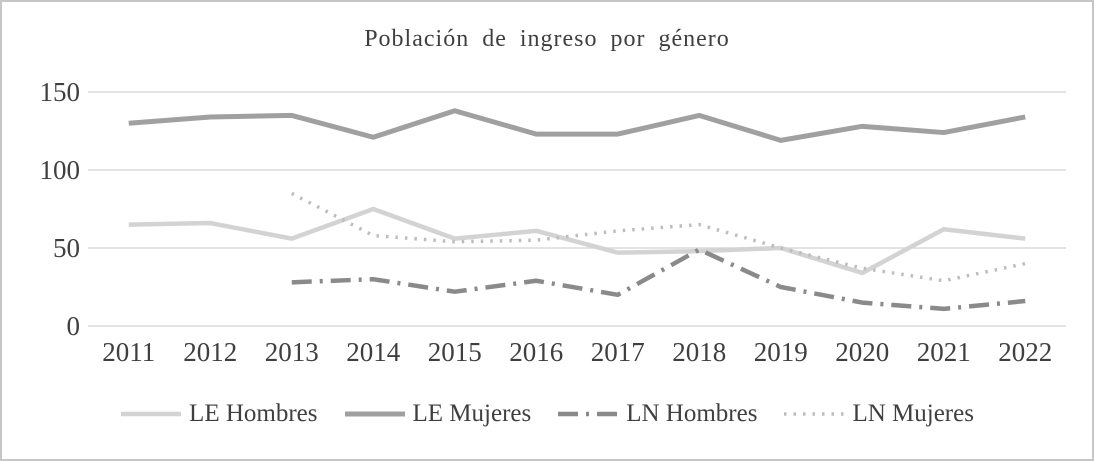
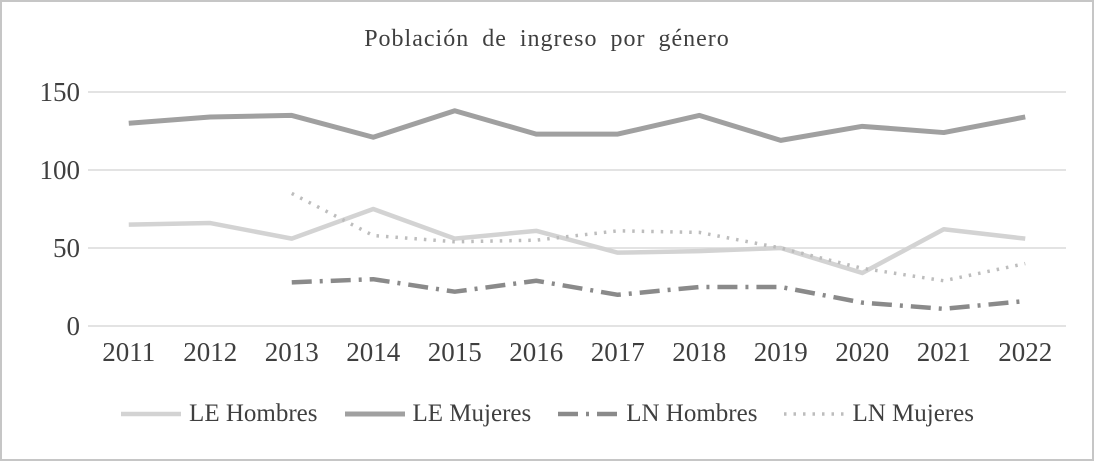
LN Hombres/2018: 49 -> 25
LN Mujeres/2018: 65 -> 60
